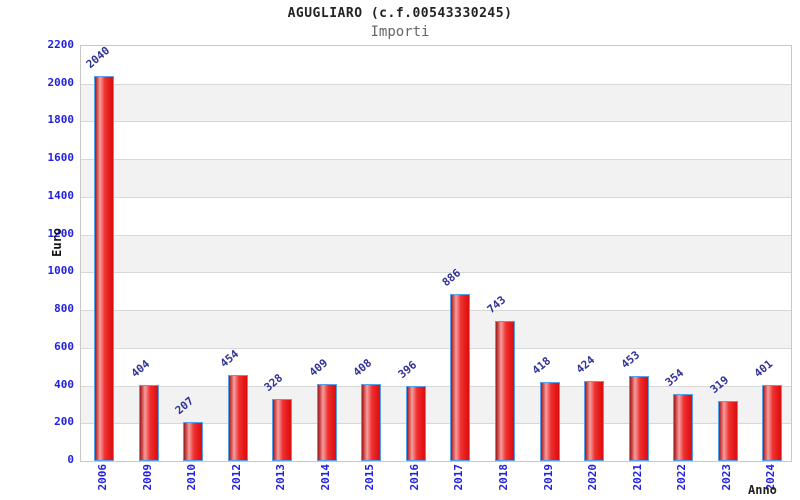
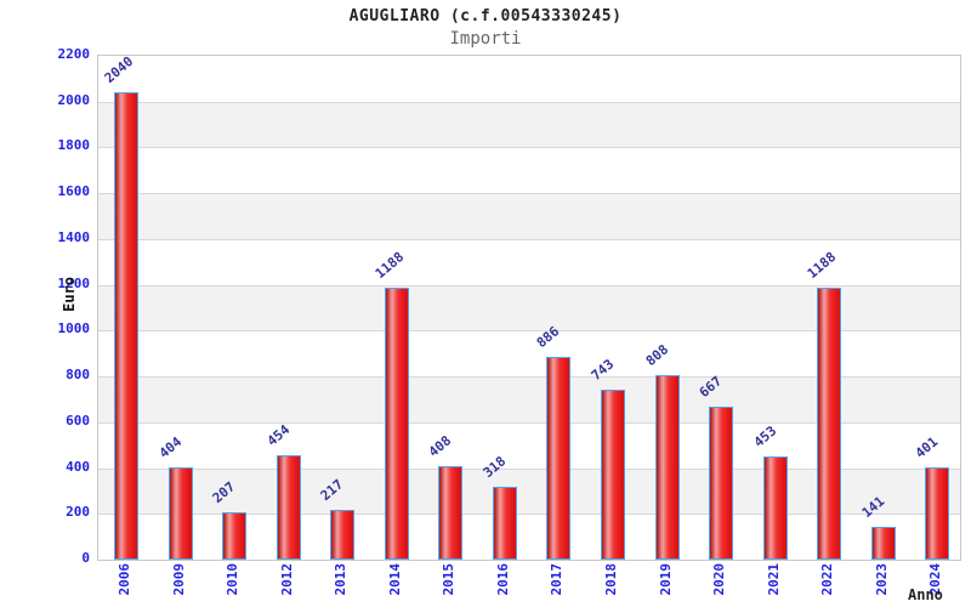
2013: 328 -> 217
2014: 409 -> 1188
2016: 396 -> 318
2019: 418 -> 808
2020: 424 -> 667
2022: 354 -> 1188
2023: 319 -> 141
